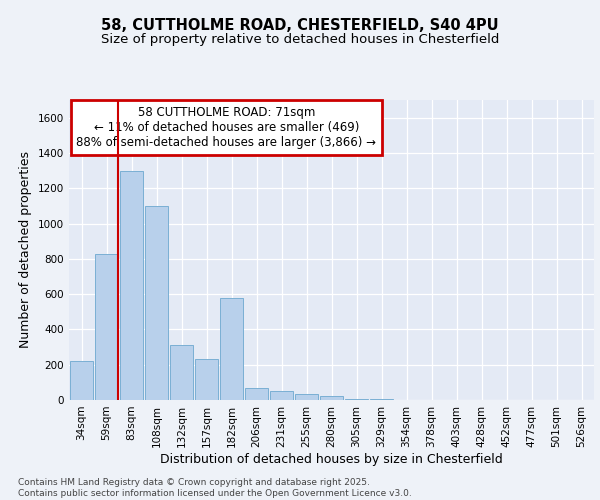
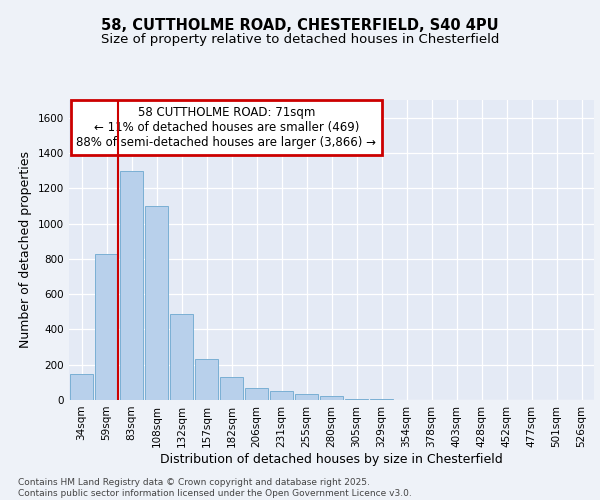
34sqm: 220 -> 150
132sqm: 310 -> 490
182sqm: 580 -> 130
